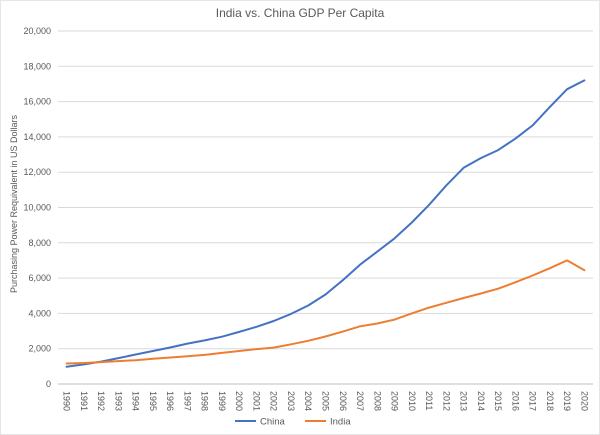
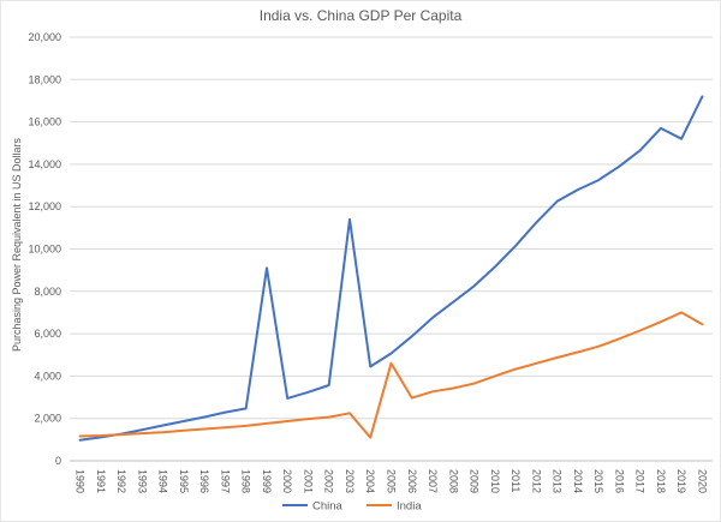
China/1999: 2700 -> 9100
China/2003: 4000 -> 11400
India/2004: 2400 -> 1100
India/2005: 2700 -> 4600
China/2019: 16700 -> 15200
